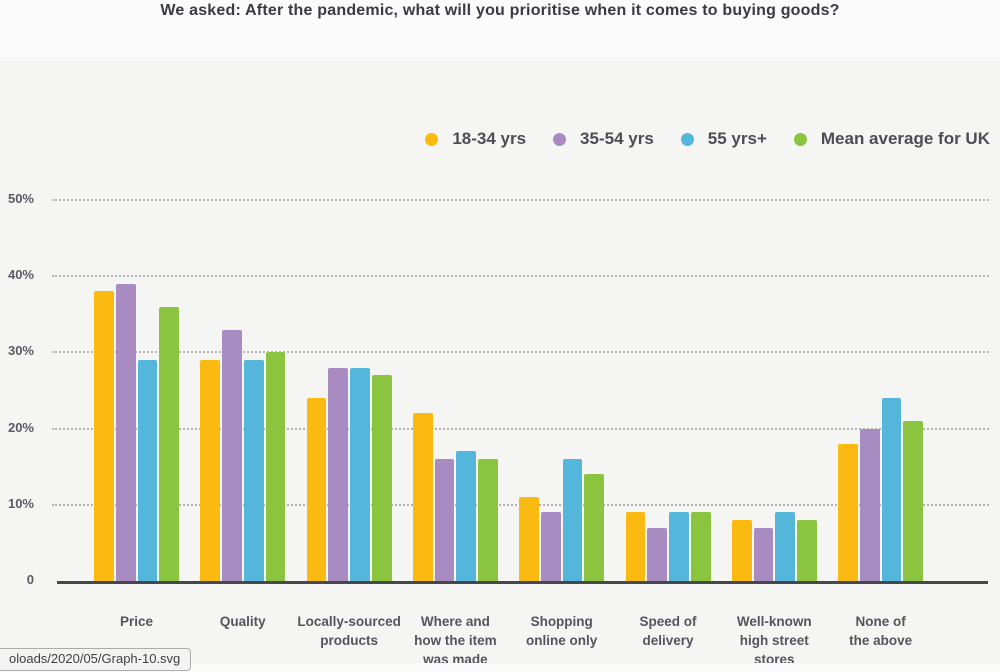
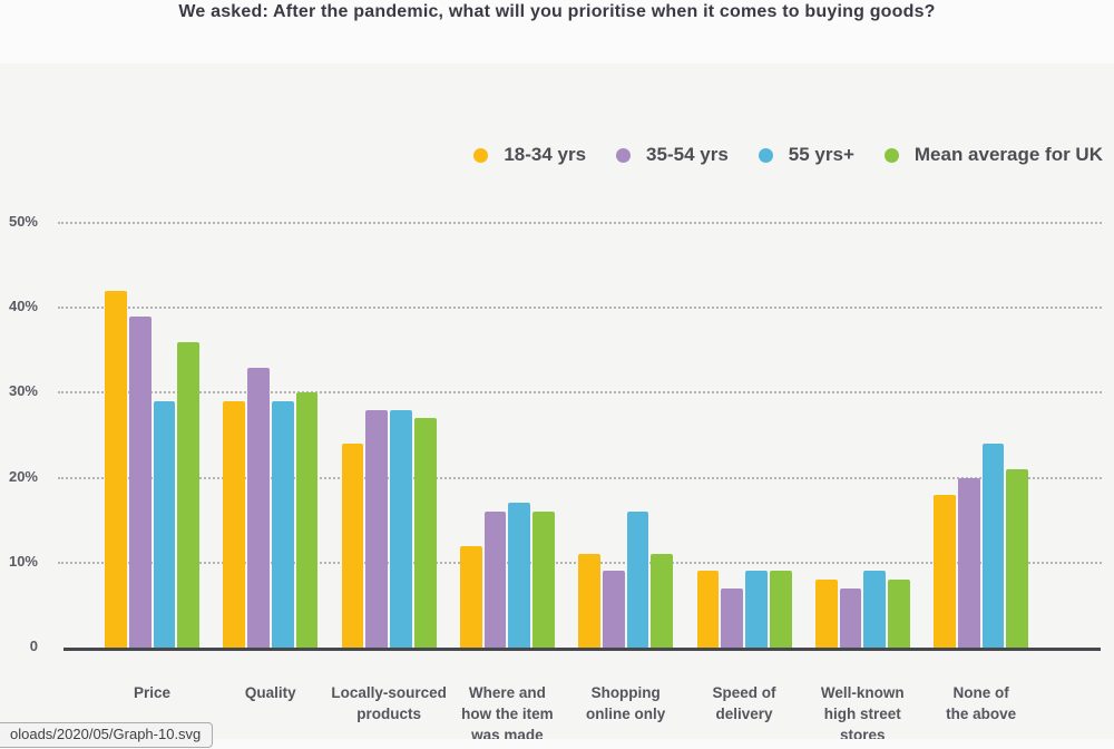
18-34 yrs/Price: 38% -> 42%
18-34 yrs/Where and how the item was made: 22% -> 12%
Mean average for UK/Shopping online only: 14% -> 11%
